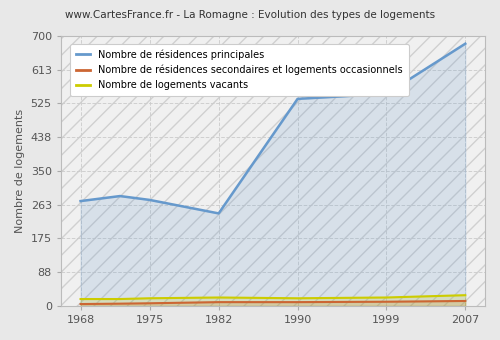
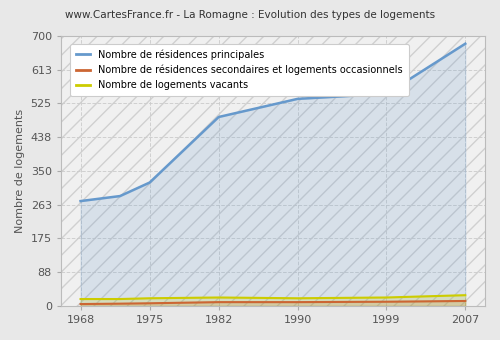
Nombre de résidences principales/1975: 275 -> 320
Nombre de résidences principales/1982: 240 -> 490
